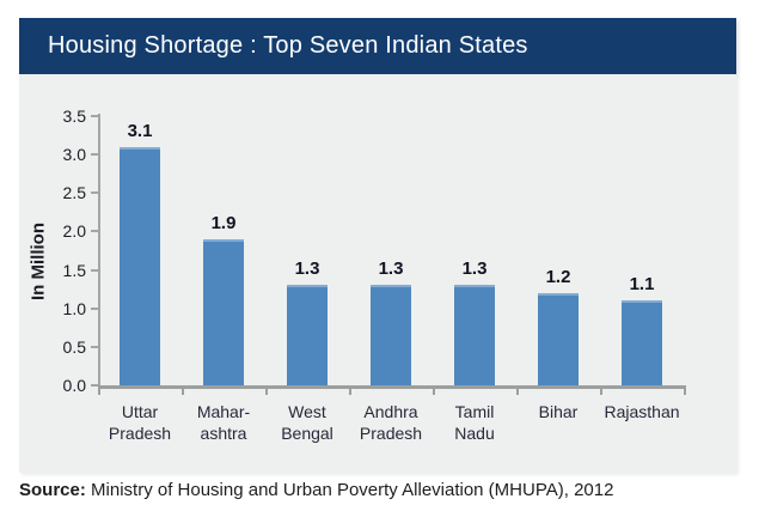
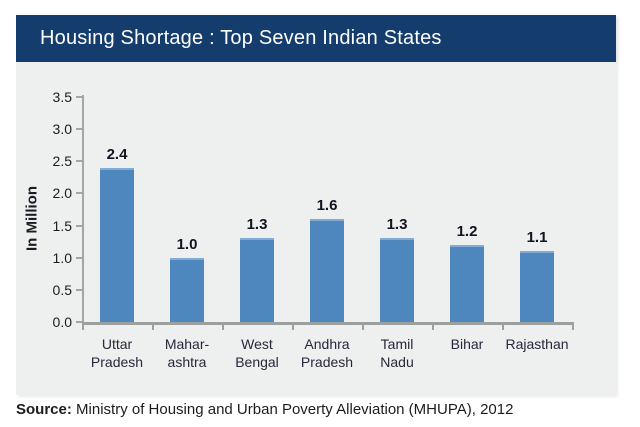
Uttar Pradesh: 3.1 -> 2.4
Mahar- ashtra: 1.9 -> 1.0
Andhra Pradesh: 1.3 -> 1.6
